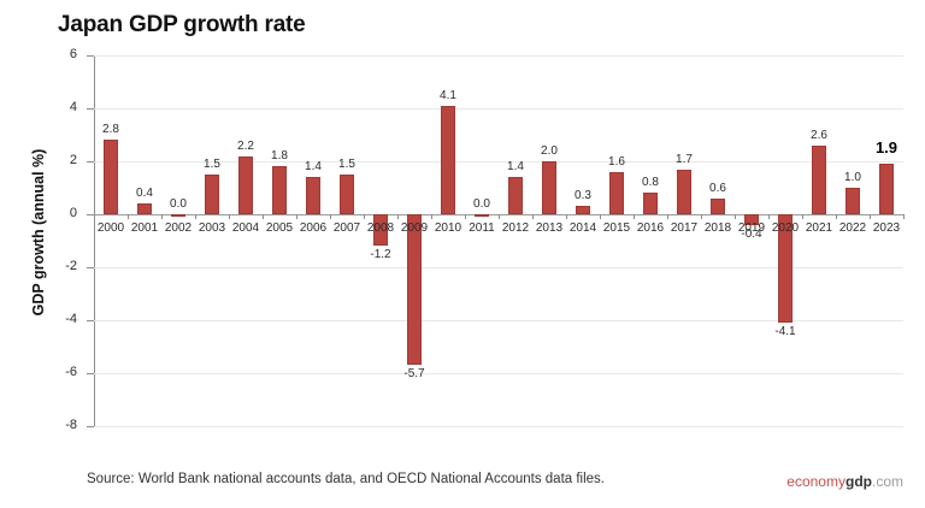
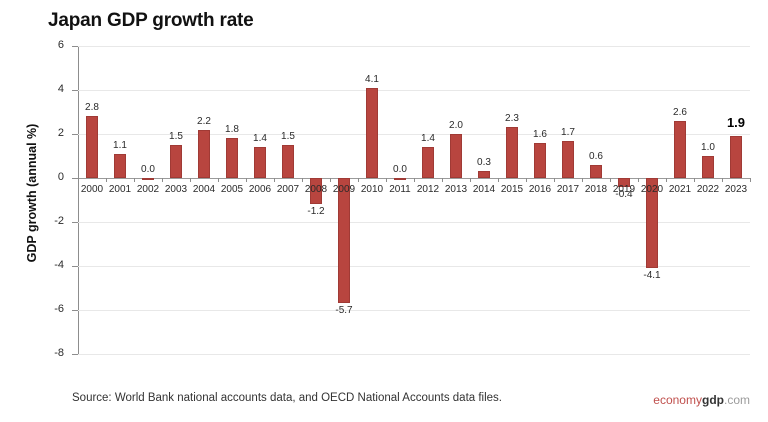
2001: 0.4 -> 1.1
2015: 1.6 -> 2.3
2016: 0.8 -> 1.6
